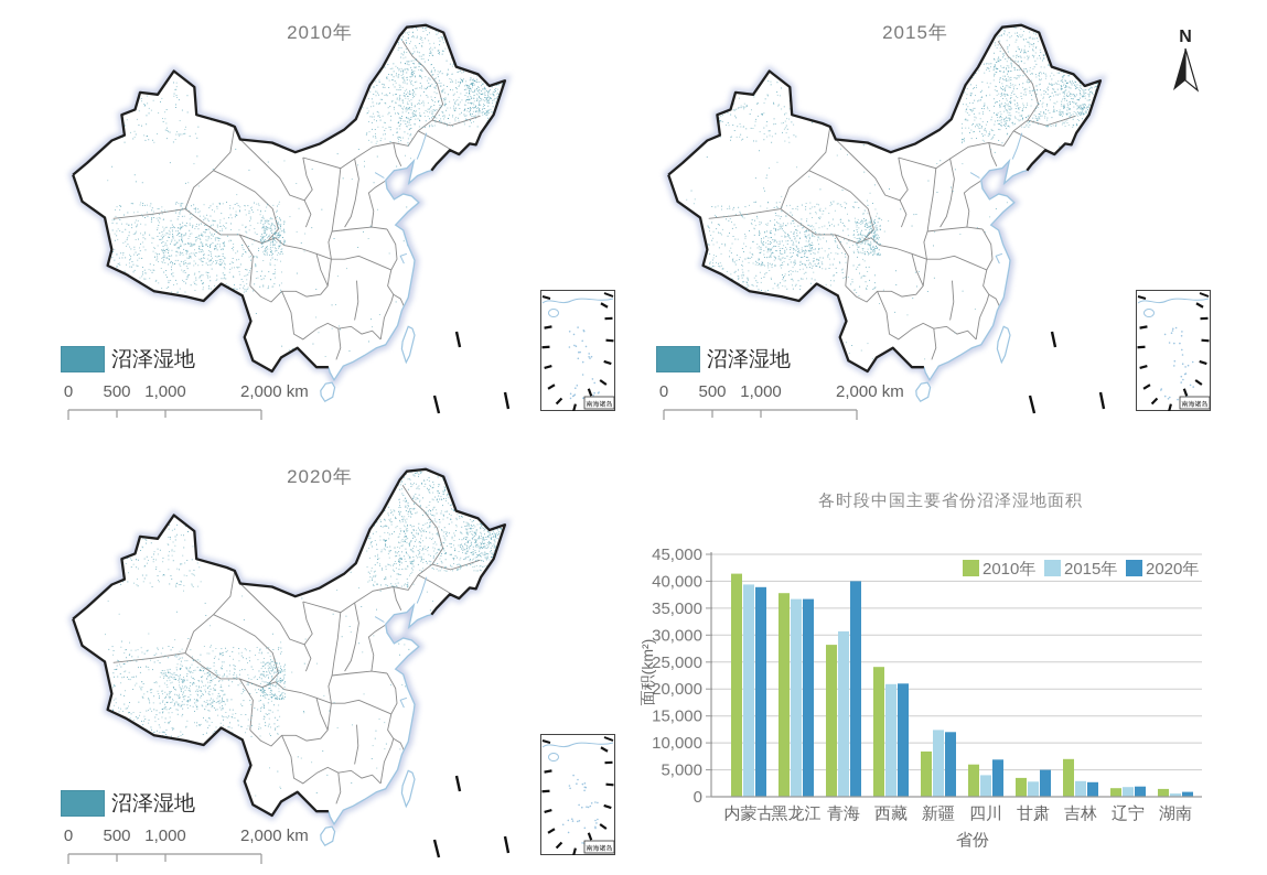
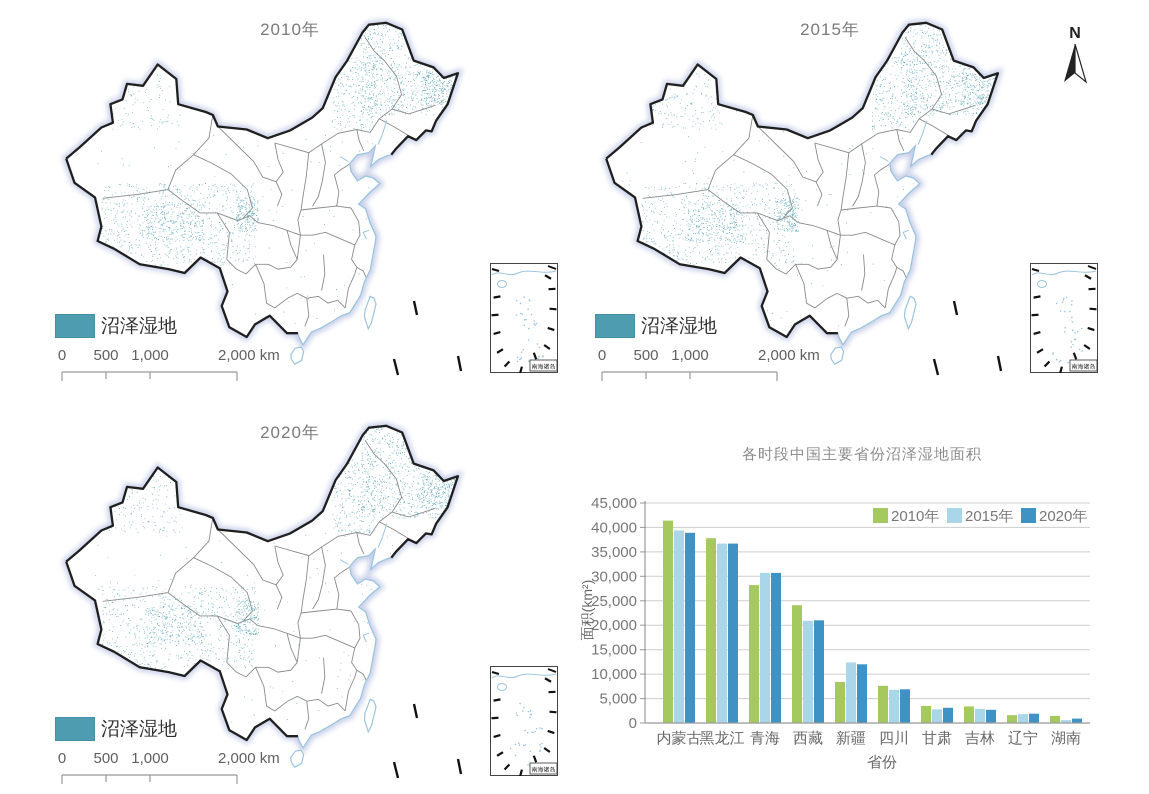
2020年/青海: 40000 -> 31000
2010年/四川: 6000 -> 8000
2015年/四川: 4000 -> 7000
2020年/甘肃: 5000 -> 3000
2010年/吉林: 7000 -> 3000
